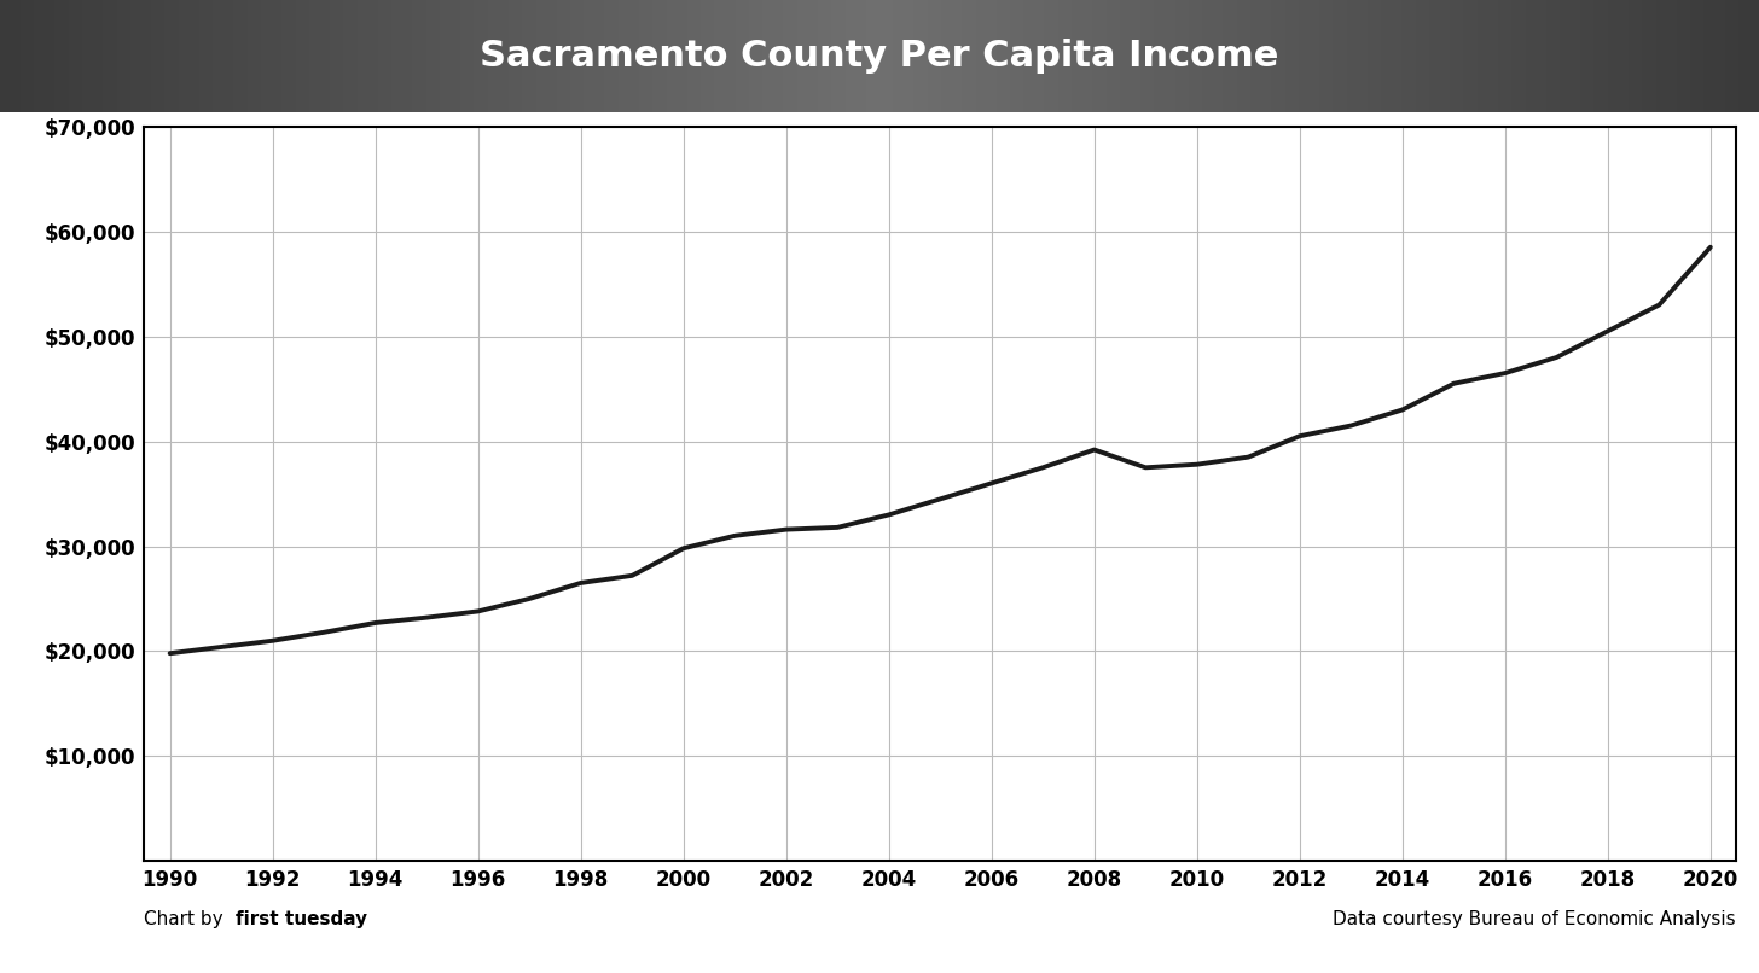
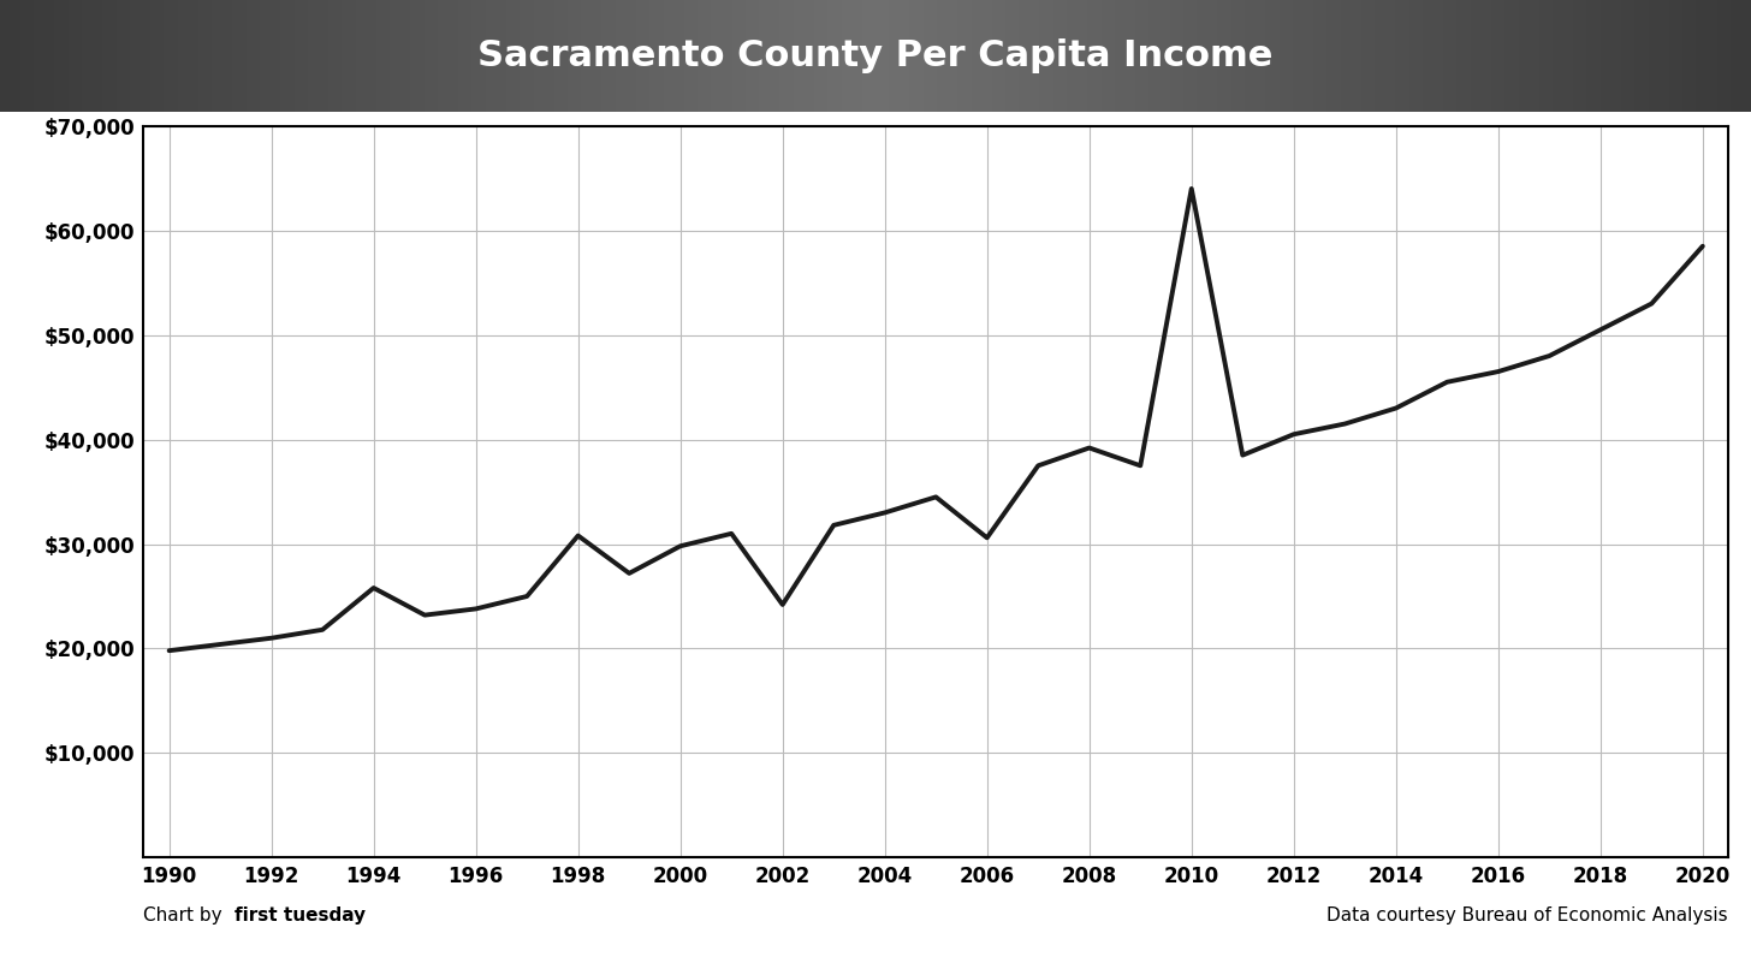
1994: $22,700 -> $25,800
1998: $26,500 -> $30,800
2002: $31,600 -> $24,200
2006: $36,000 -> $30,600
2010: $37,800 -> $64,000
